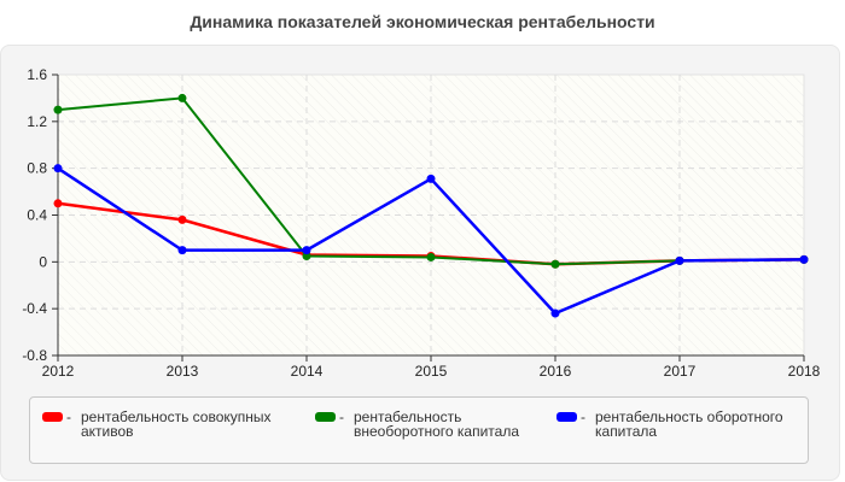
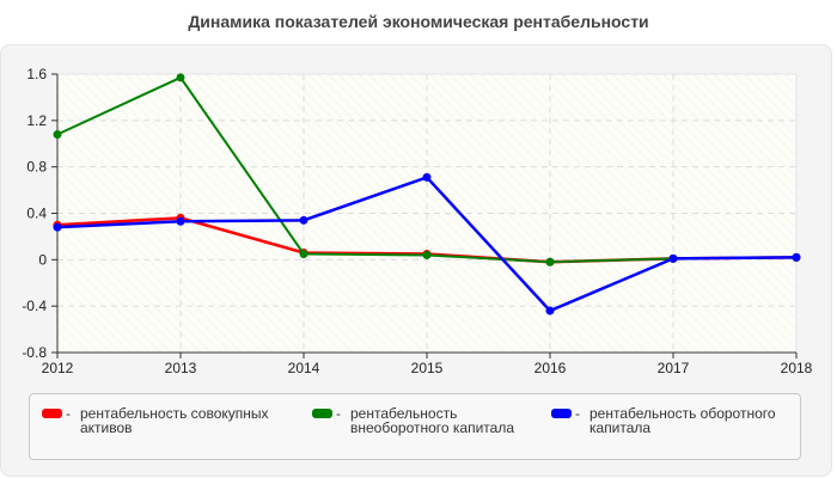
рентабельность совокупных активов/2012: 0.5 -> 0.3
рентабельность внеоборотного капитала/2012: 1.3 -> 1.1
рентабельность оборотного капитала/2012: 0.8 -> 0.3
рентабельность внеоборотного капитала/2013: 1.4 -> 1.6
рентабельность оборотного капитала/2013: 0.1 -> 0.3
рентабельность оборотного капитала/2014: 0.1 -> 0.3
